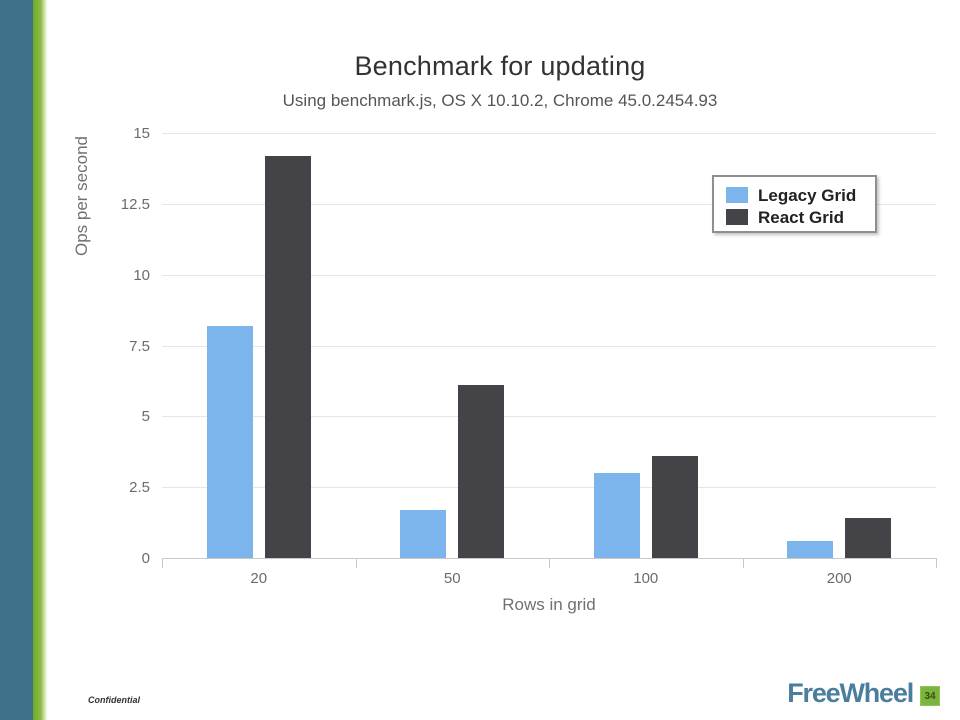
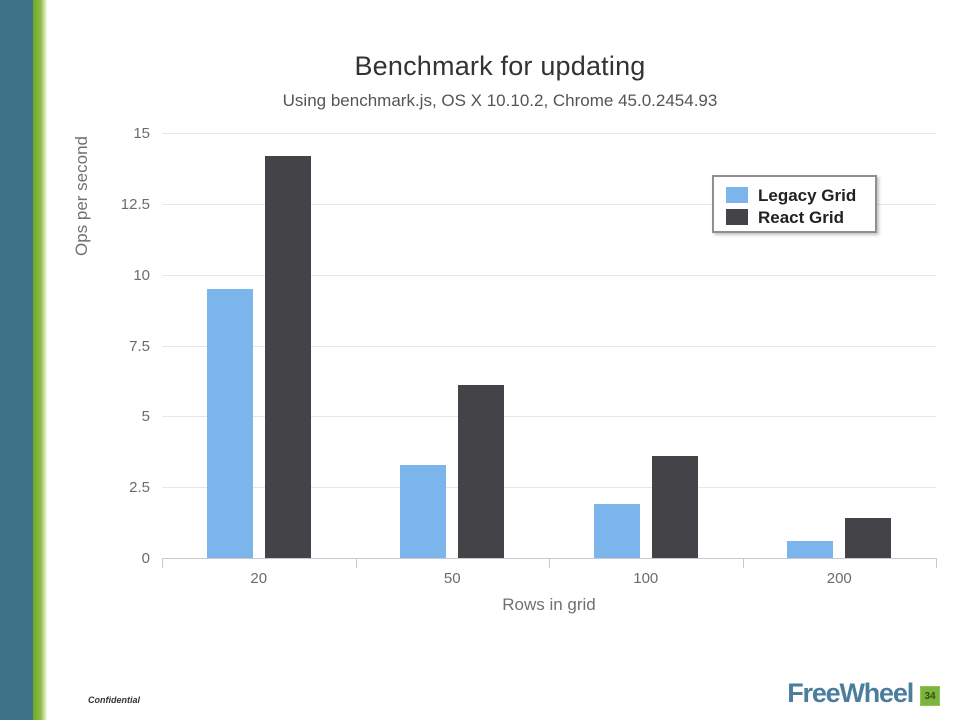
Legacy Grid/20: 8.2 -> 9.5
Legacy Grid/50: 1.7 -> 3.3
Legacy Grid/100: 3.0 -> 1.9
